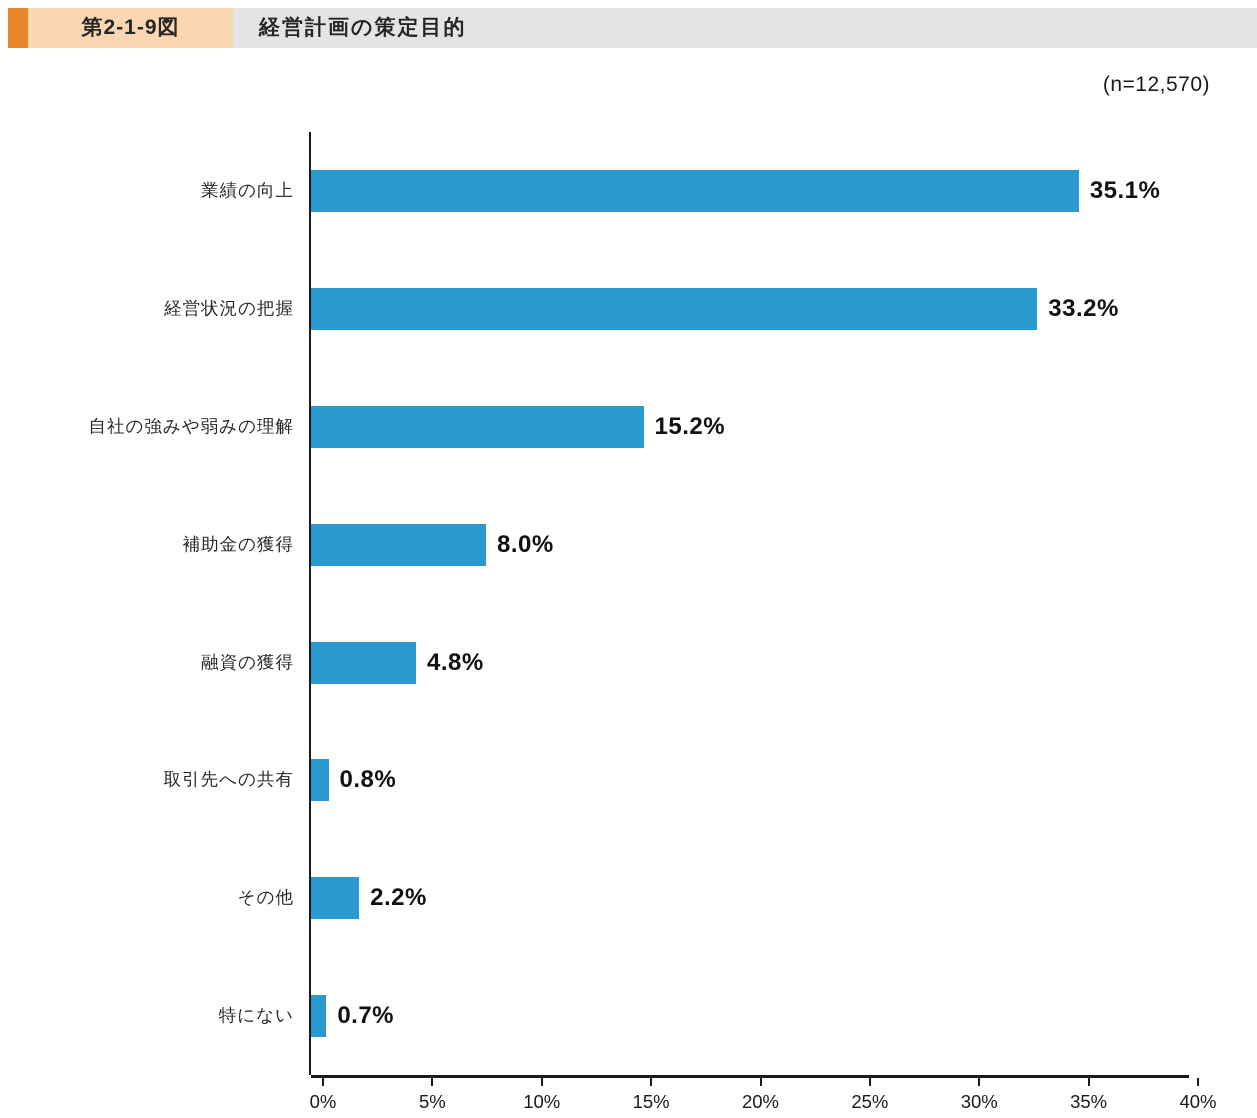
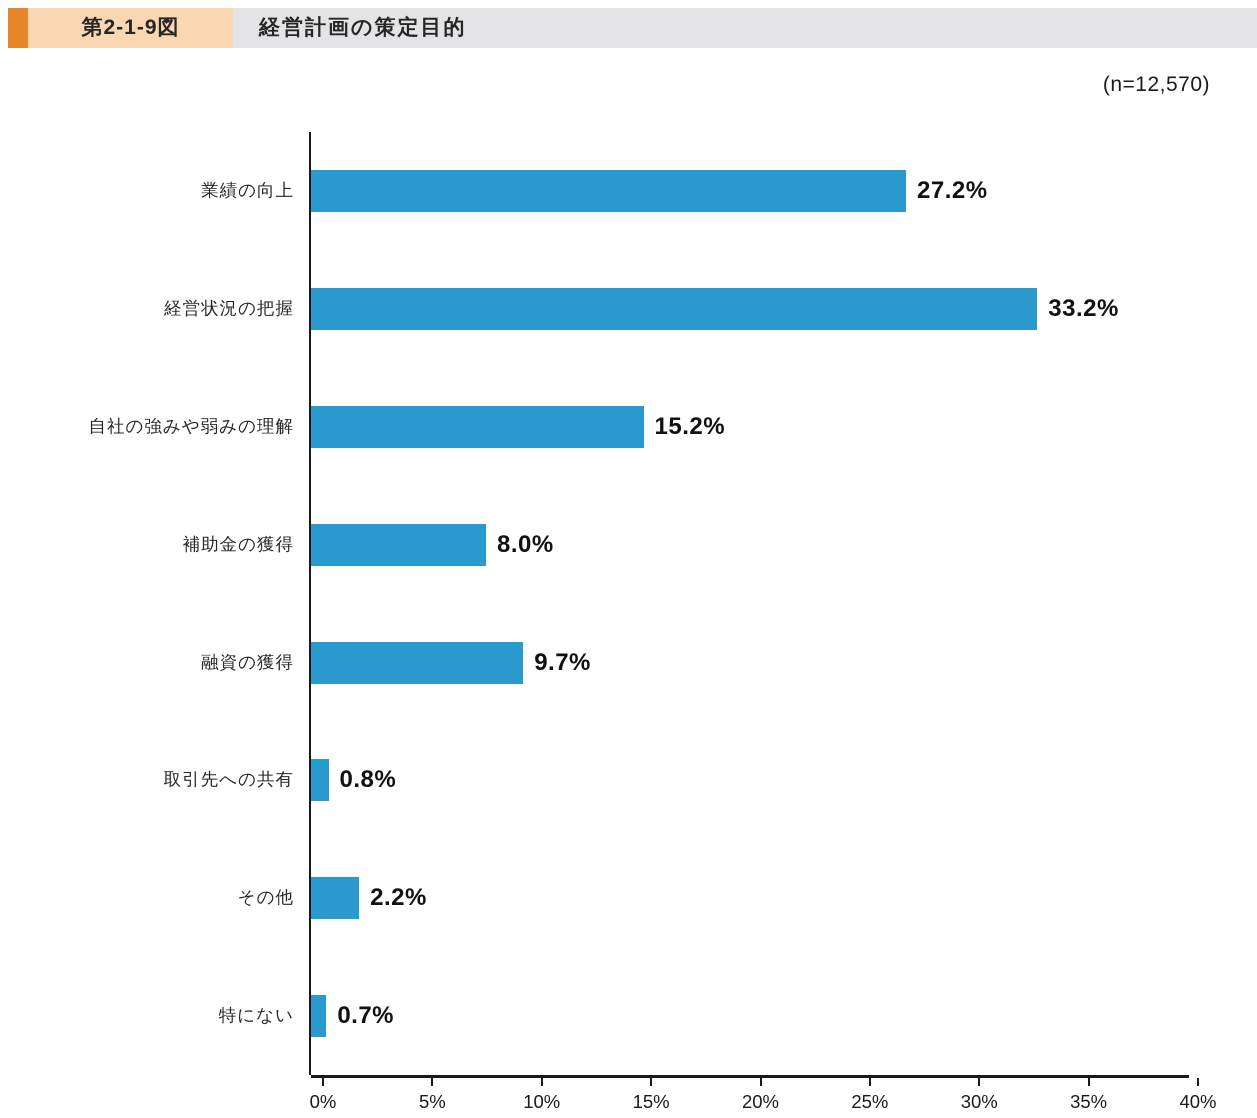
業績の向上: 35.1% -> 27.2%
融資の獲得: 4.8% -> 9.7%
